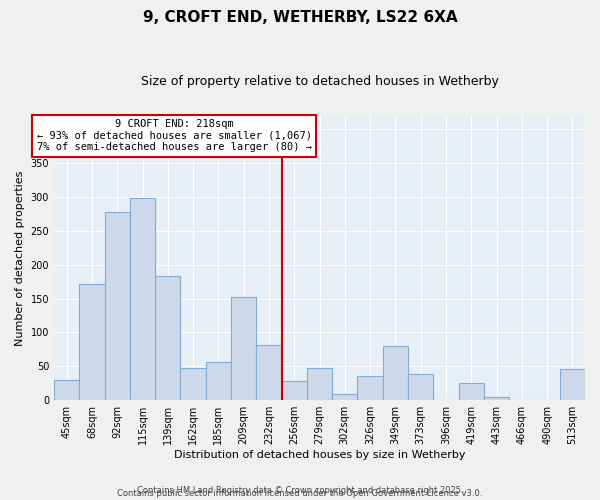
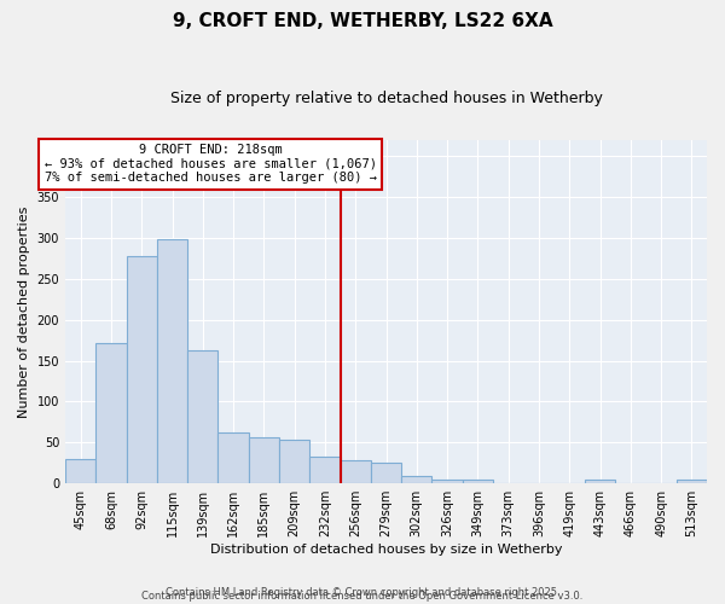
139sqm: 184 -> 163
162sqm: 48 -> 62
209sqm: 152 -> 53
232sqm: 82 -> 33
279sqm: 48 -> 26
326sqm: 36 -> 4
349sqm: 80 -> 4
373sqm: 38 -> 1
419sqm: 26 -> 1
513sqm: 46 -> 4
